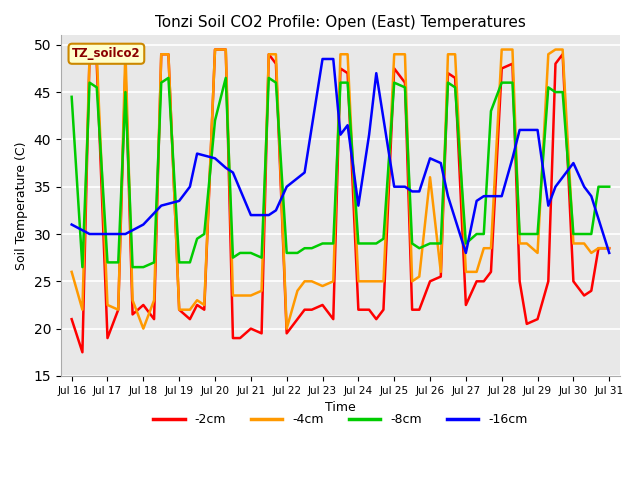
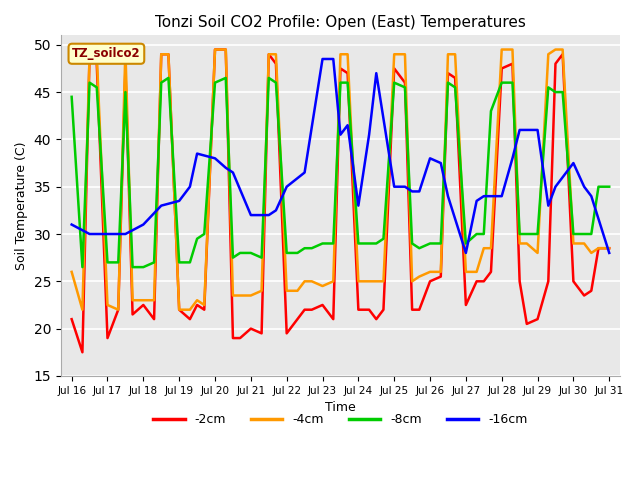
-4cm/Jul 18: 20.0 -> 23.0
-8cm/Jul 20: 42.0 -> 46.0
-4cm/Jul 22: 20.0 -> 24.0
-4cm/Jul 26: 36.0 -> 26.0
